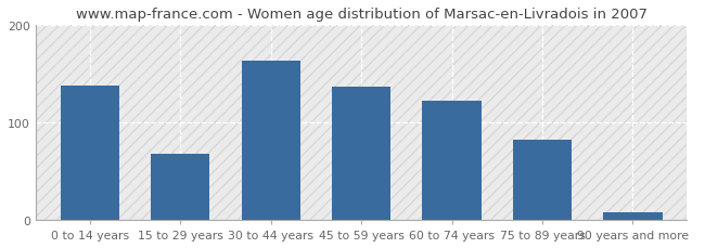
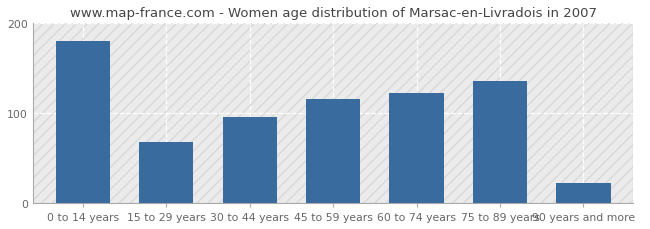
0 to 14 years: 138 -> 180
30 to 44 years: 163 -> 96
45 to 59 years: 137 -> 116
75 to 89 years: 82 -> 136
90 years and more: 8 -> 22
